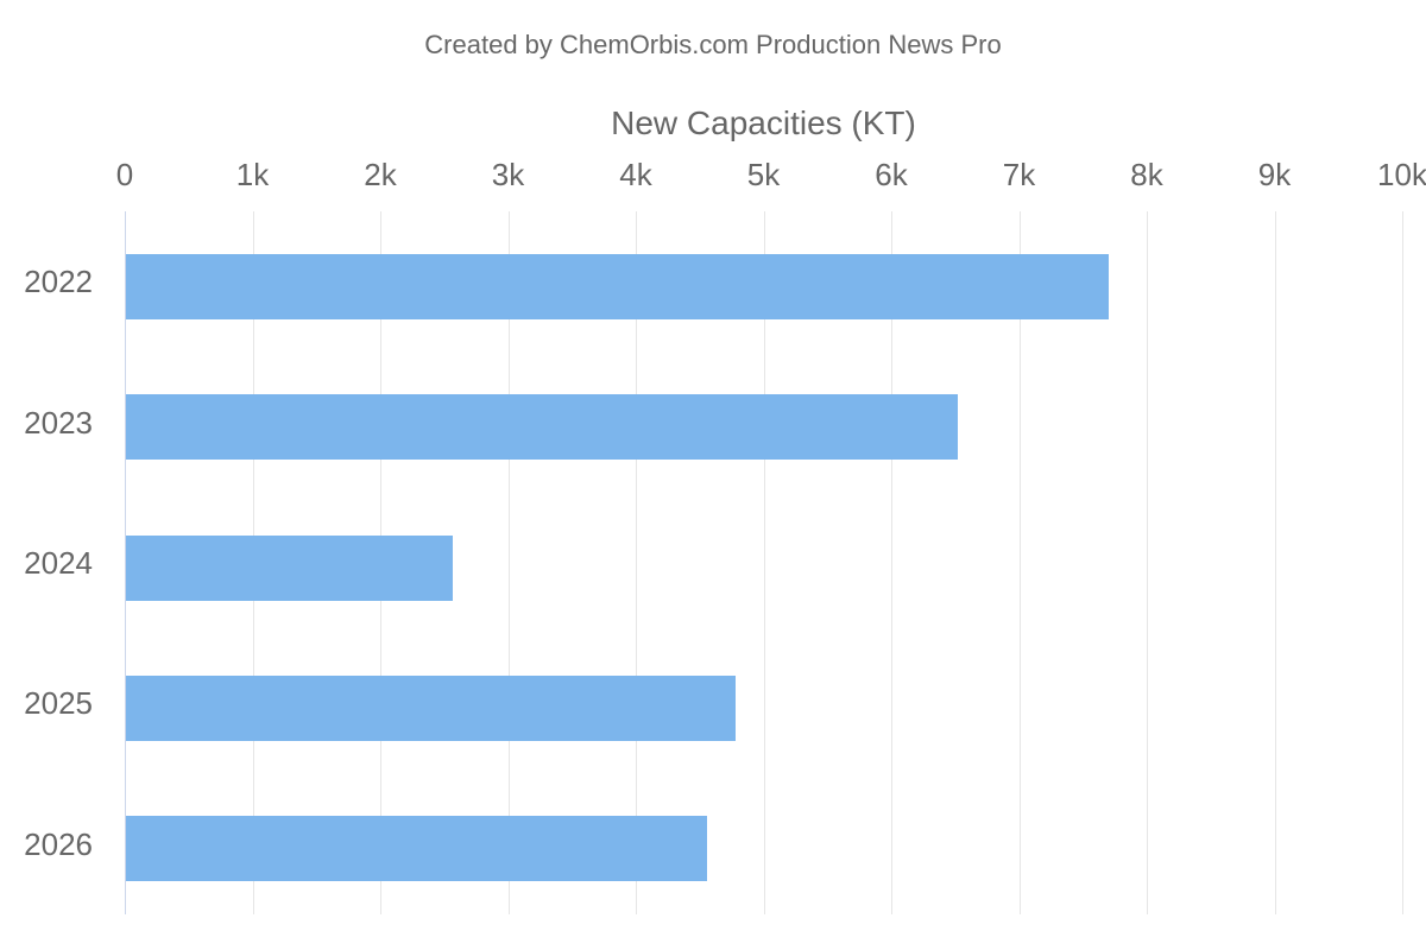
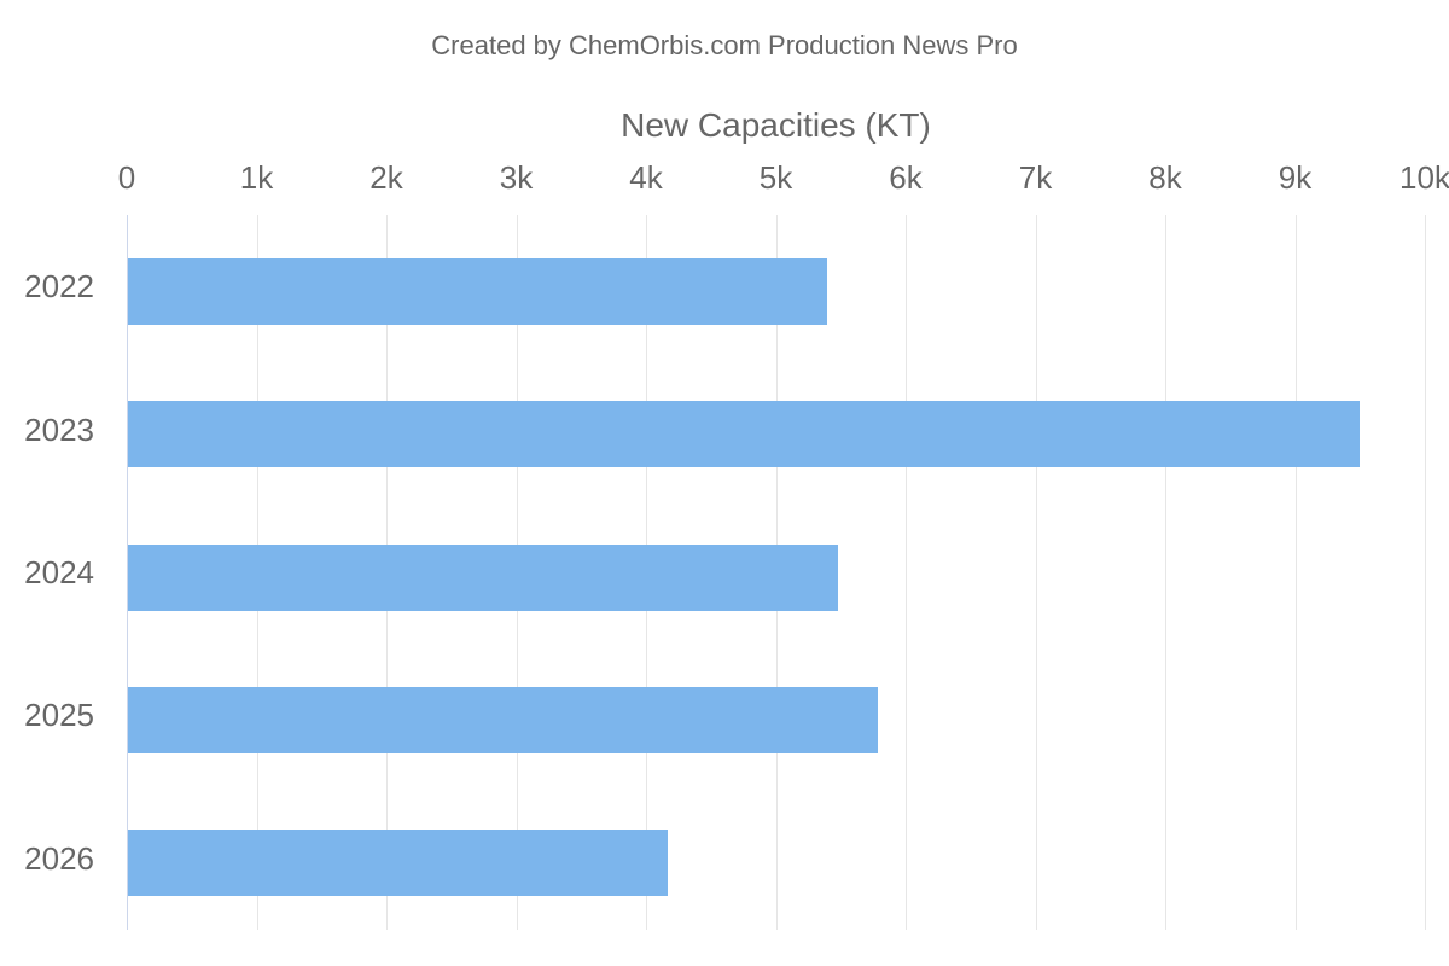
2022: 7.69k -> 5.39k
2023: 6.51k -> 9.49k
2024: 2.56k -> 5.47k
2025: 4.77k -> 5.78k
2026: 4.55k -> 4.16k
